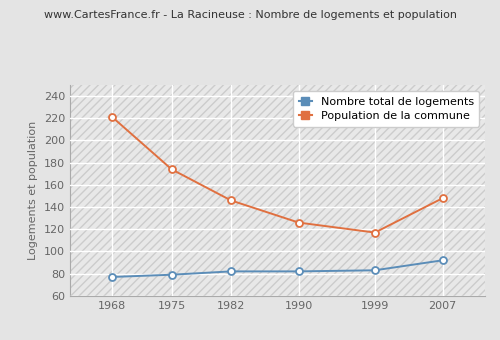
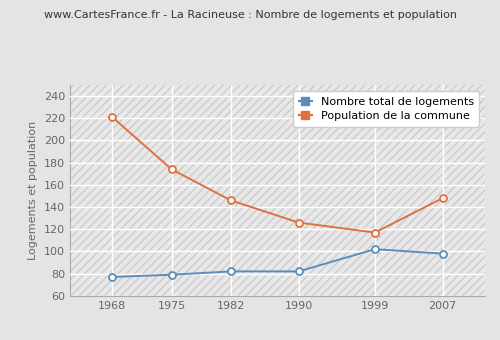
Nombre total de logements/1999: 83 -> 102
Nombre total de logements/2007: 92 -> 98
